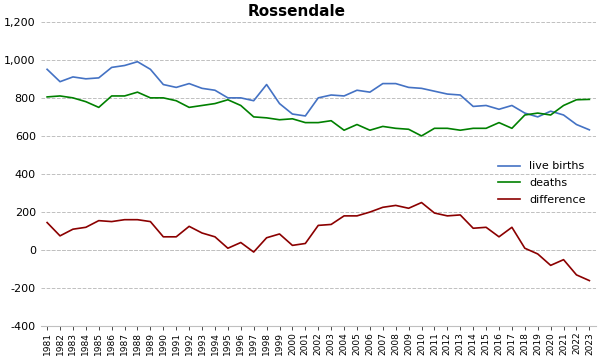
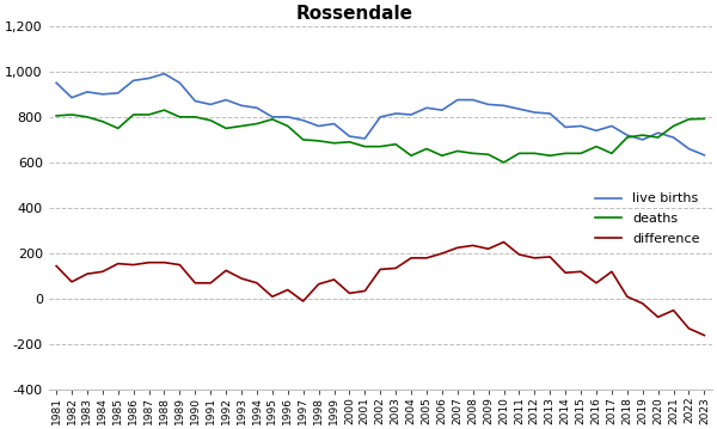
live births/1998: 870 -> 760
